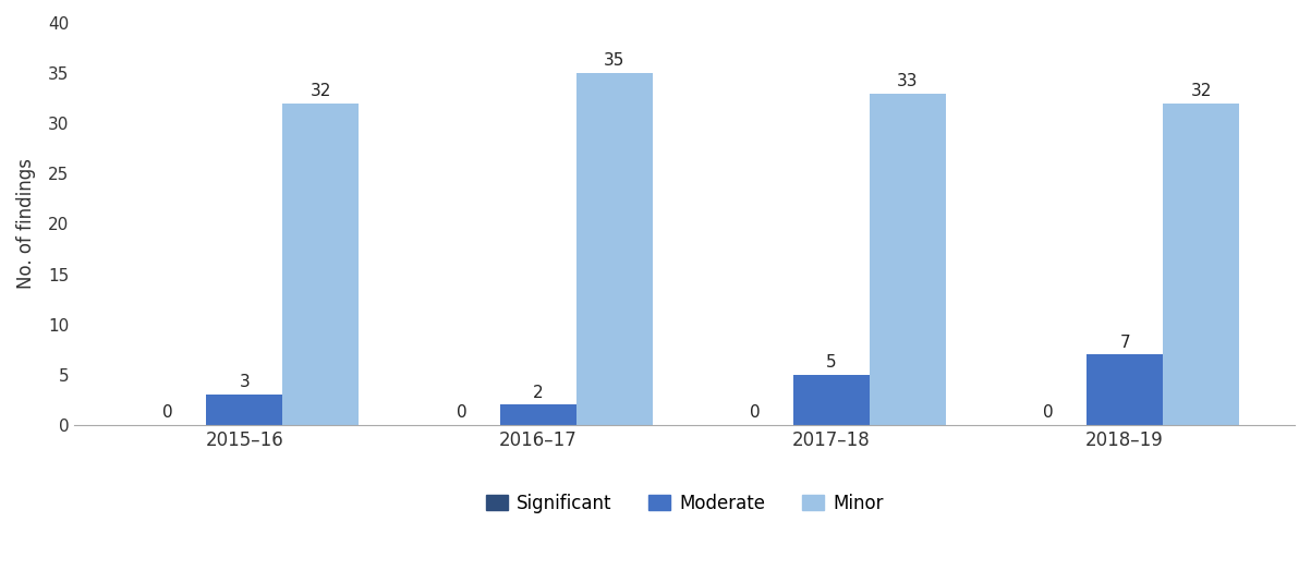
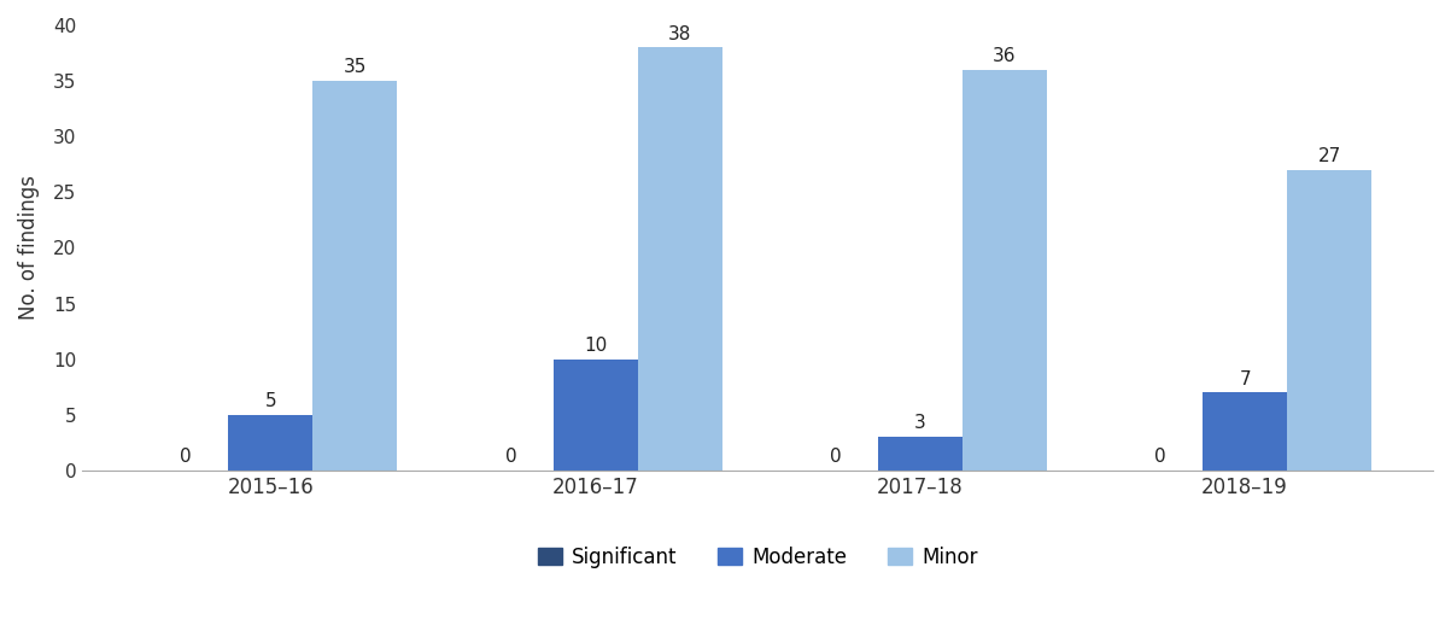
Moderate/2015–16: 3 -> 5
Minor/2015–16: 32 -> 35
Moderate/2016–17: 2 -> 10
Minor/2016–17: 35 -> 38
Moderate/2017–18: 5 -> 3
Minor/2017–18: 33 -> 36
Minor/2018–19: 32 -> 27
